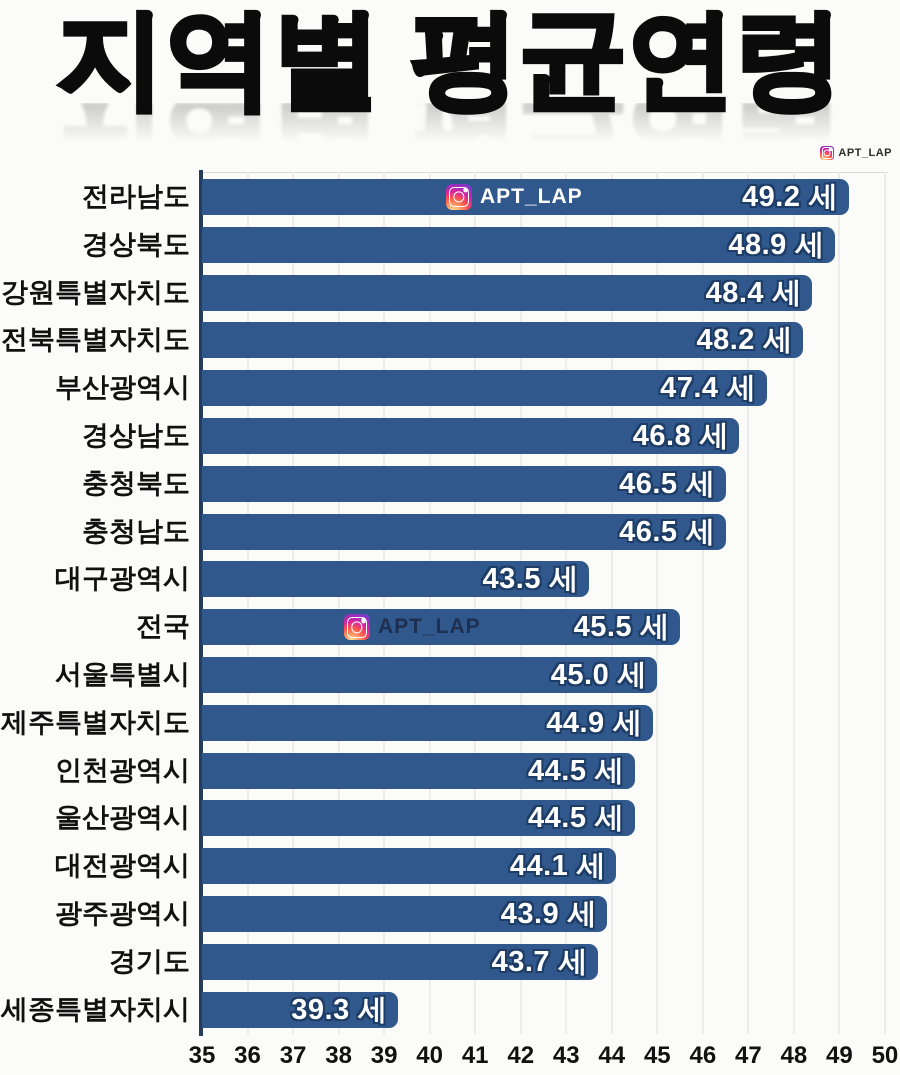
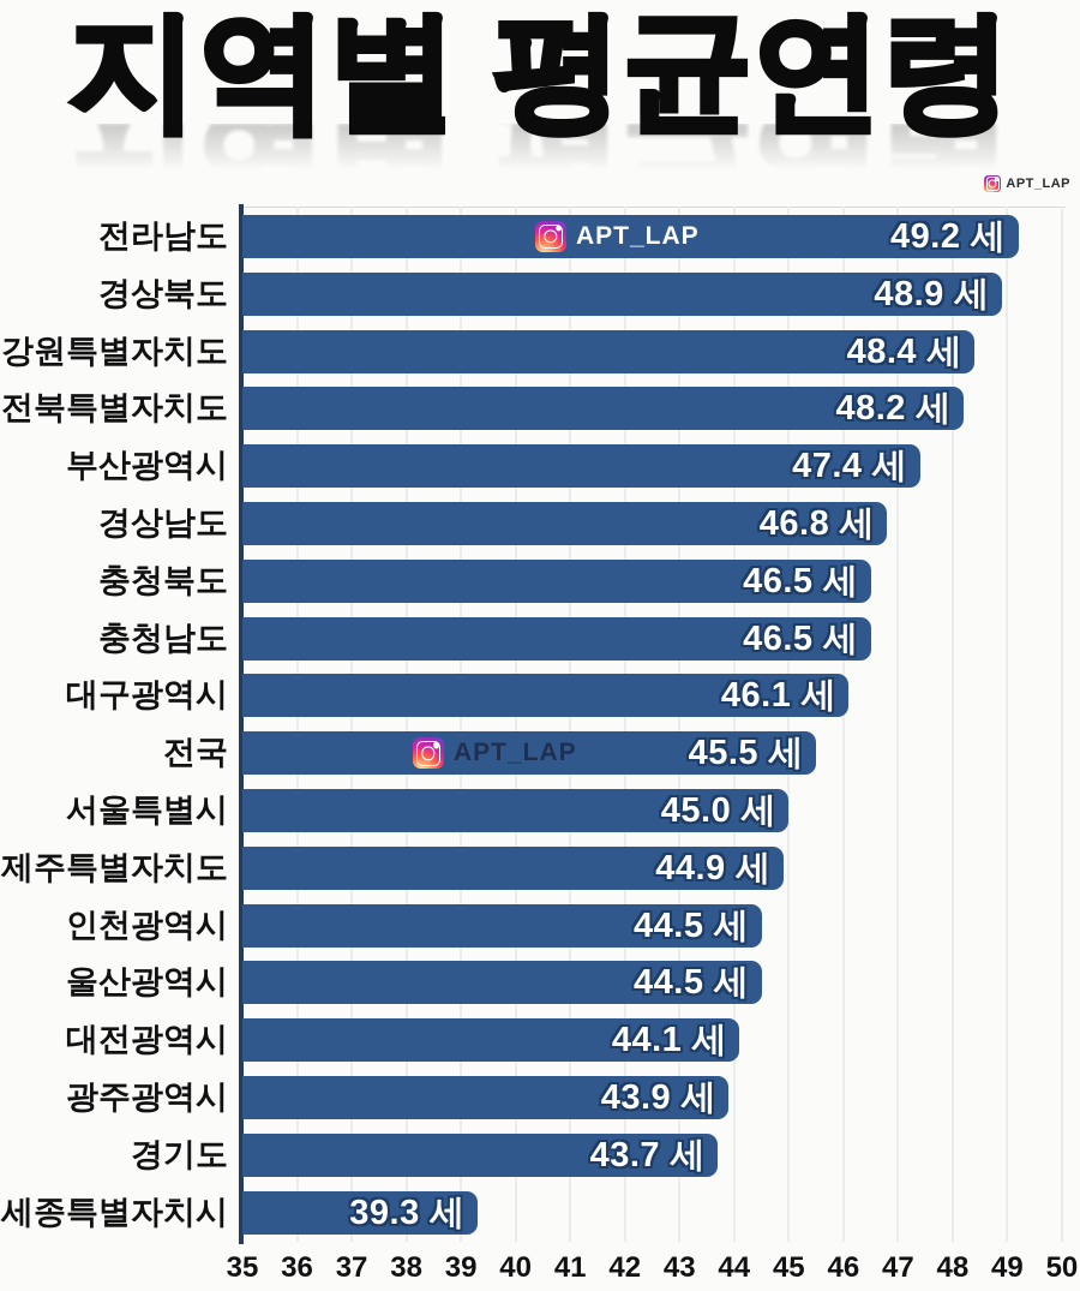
대구광역시: 43.5 -> 46.1
